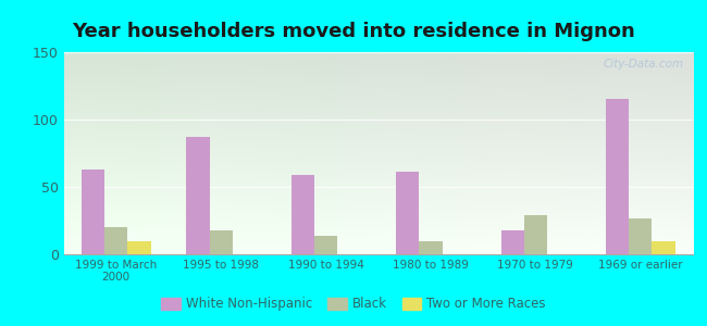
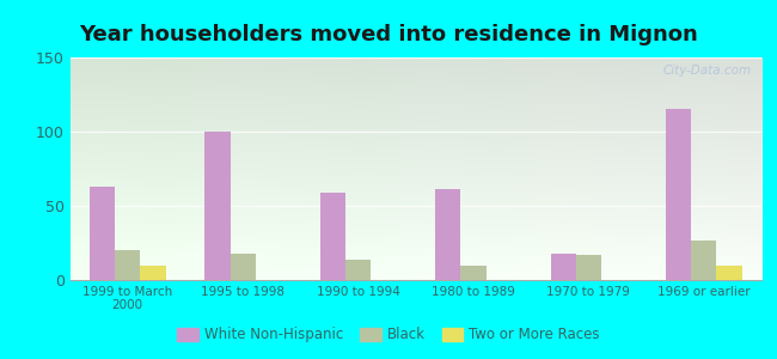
White Non-Hispanic/1995 to 1998: 87 -> 100
Black/1970 to 1979: 29 -> 17
